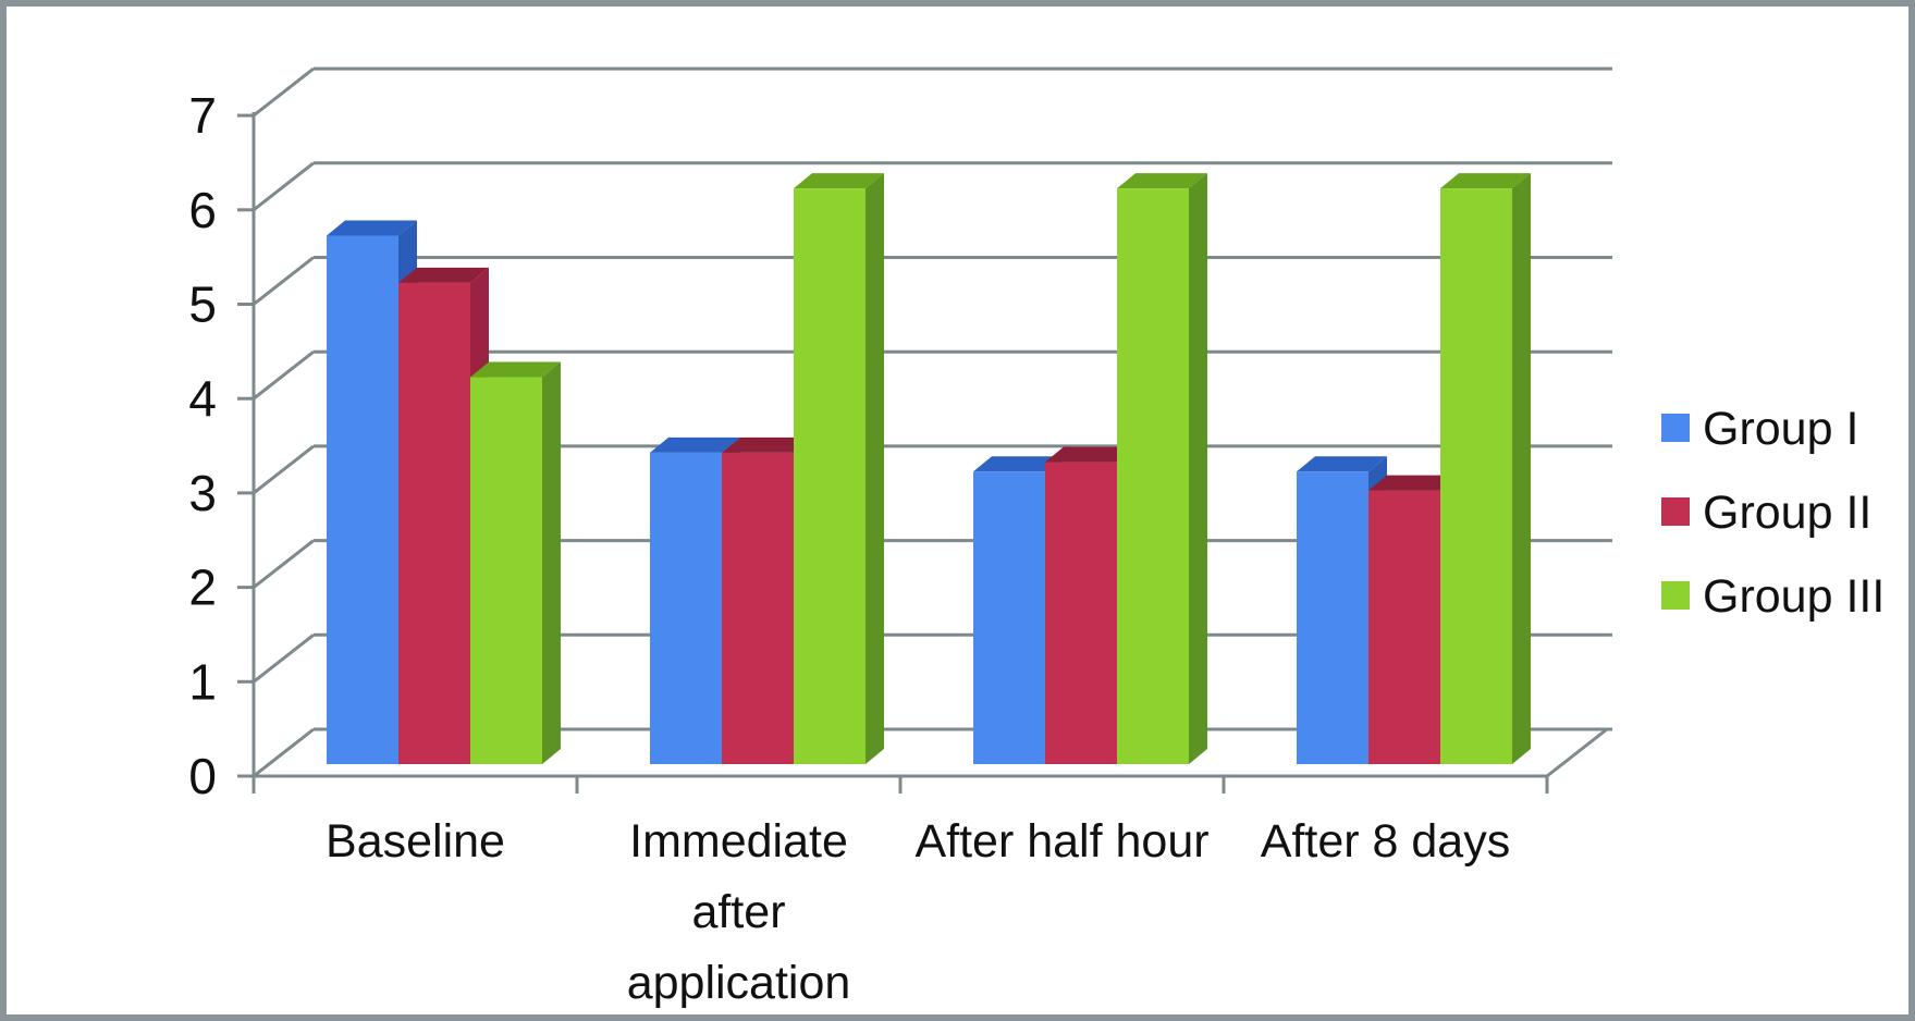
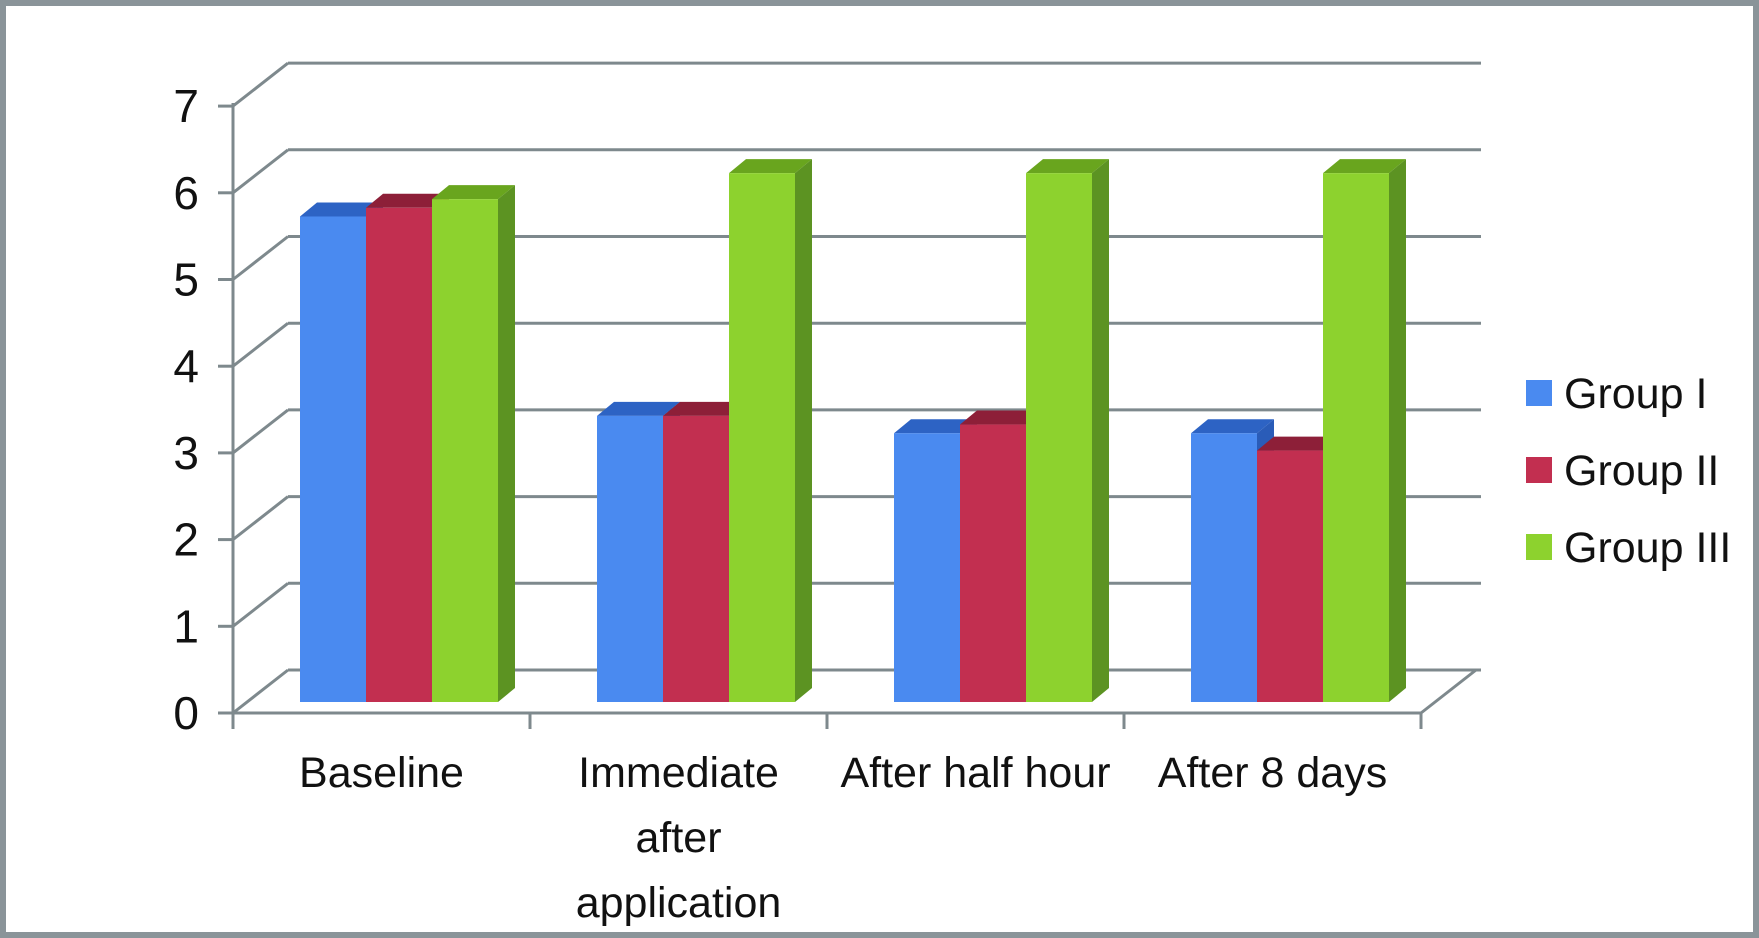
Group II/Baseline: 5.1 -> 5.7
Group III/Baseline: 4.1 -> 5.8
